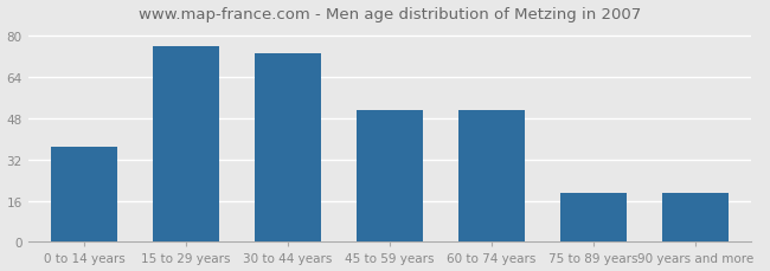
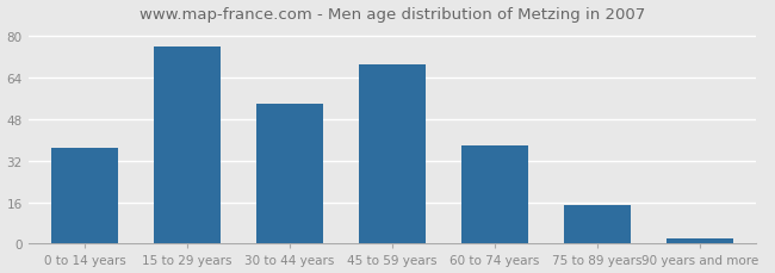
30 to 44 years: 73 -> 54
45 to 59 years: 51 -> 69
60 to 74 years: 51 -> 38
75 to 89 years: 19 -> 15
90 years and more: 19 -> 2
